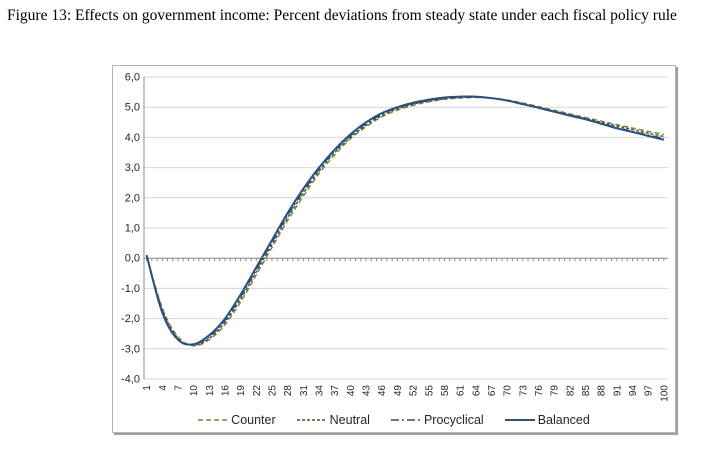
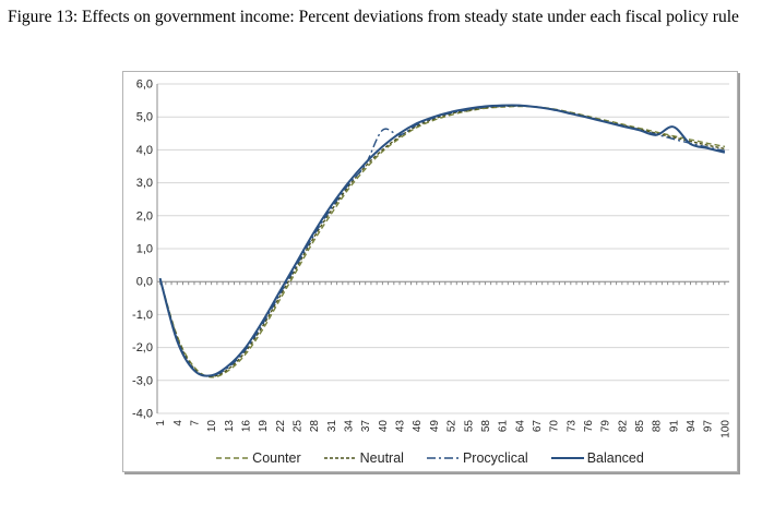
Procyclical/40: 4,0 -> 4,6
Balanced/91: 4,3 -> 4,7
